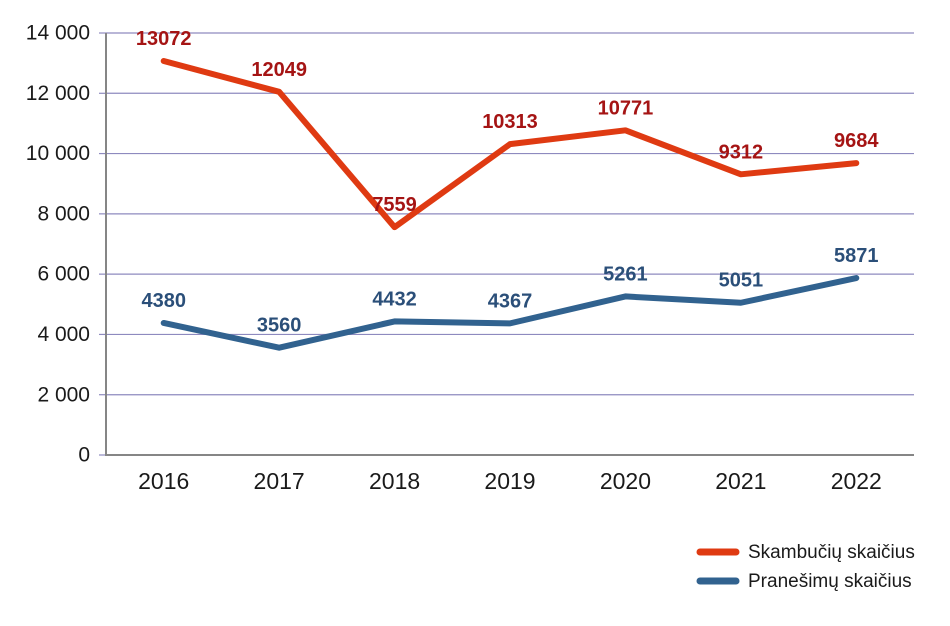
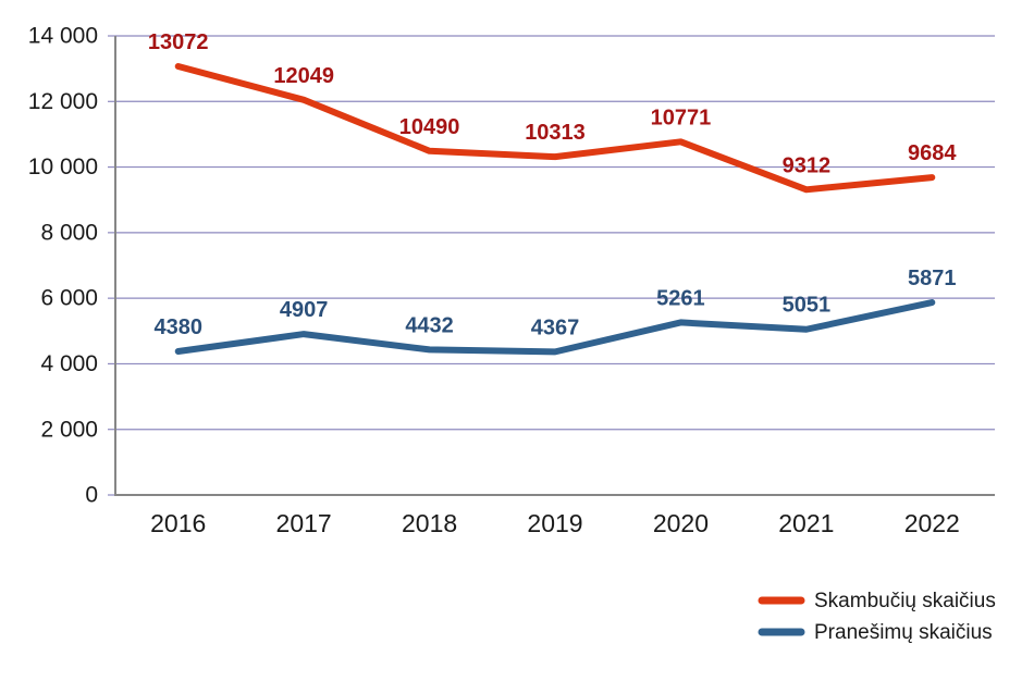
Pranešimų skaičius/2017: 3560 -> 4907
Skambučių skaičius/2018: 7559 -> 10490
